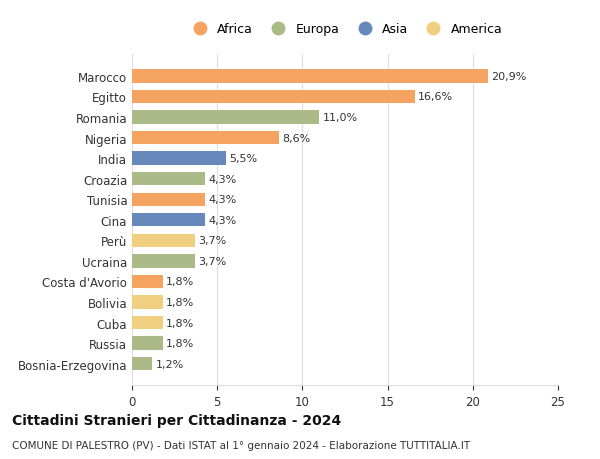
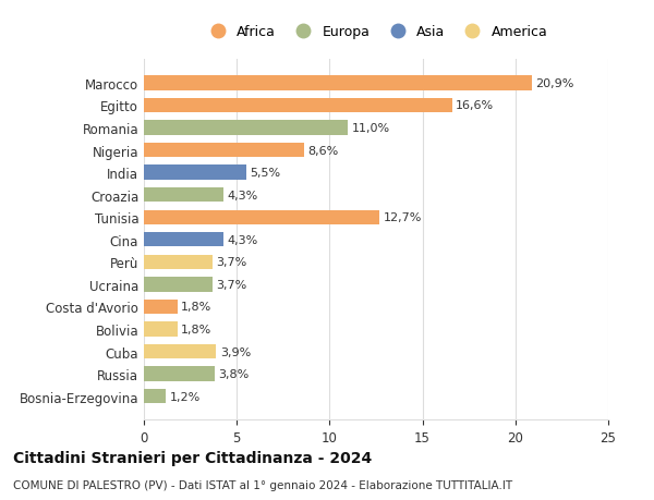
Tunisia: 4,3% -> 12,7%
Cuba: 1,8% -> 3,9%
Russia: 1,8% -> 3,8%
